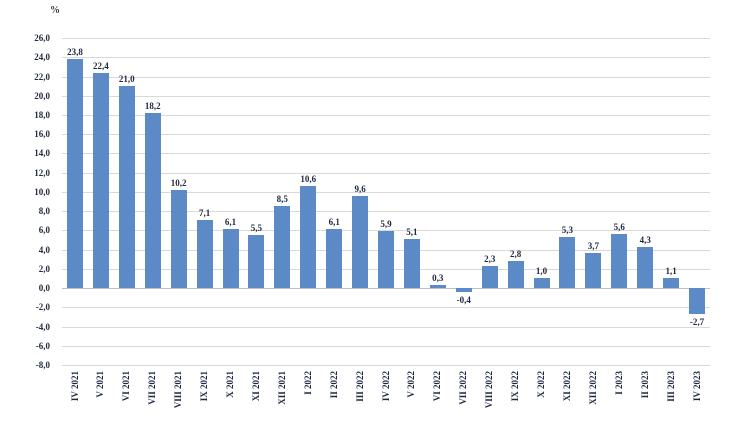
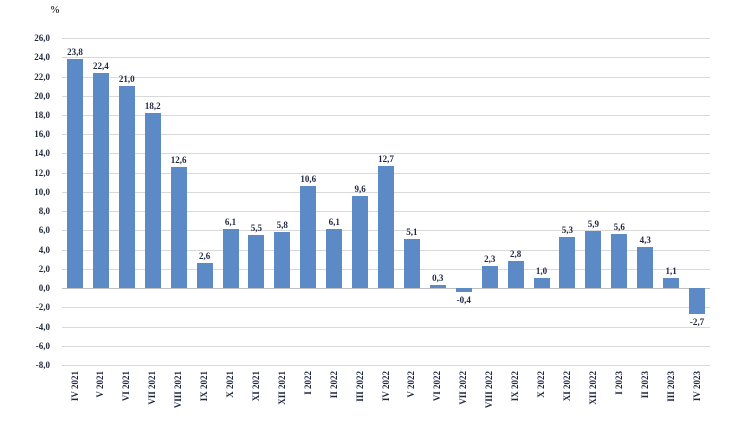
VIII 2021: 10,2 -> 12,6
IX 2021: 7,1 -> 2,6
XII 2021: 8,5 -> 5,8
IV 2022: 5,9 -> 12,7
XII 2022: 3,7 -> 5,9
